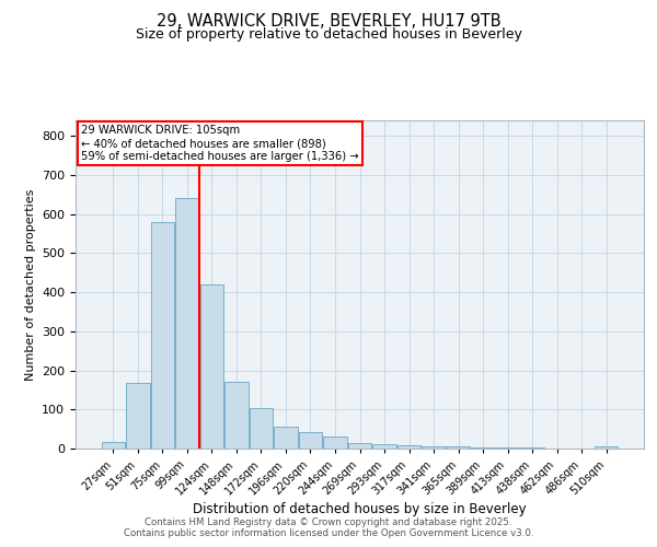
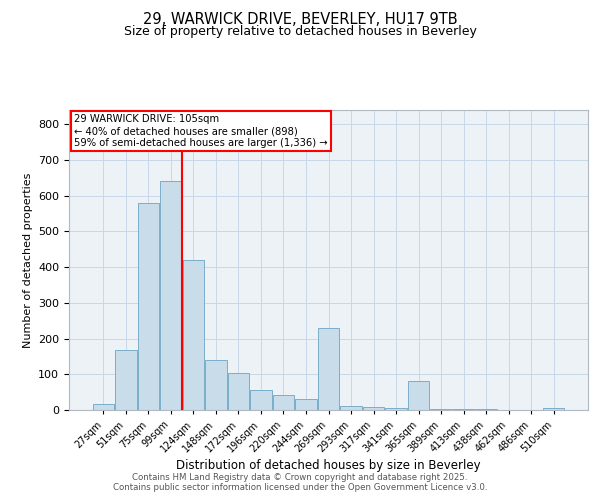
148sqm: 170 -> 140
269sqm: 14 -> 230
365sqm: 5 -> 80
